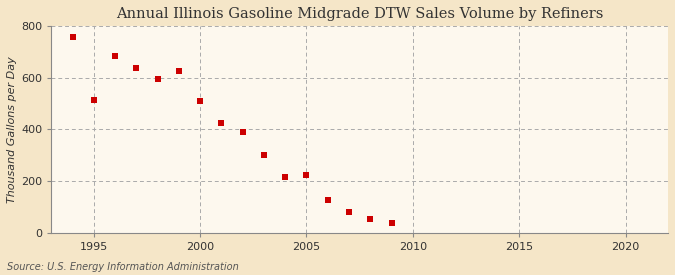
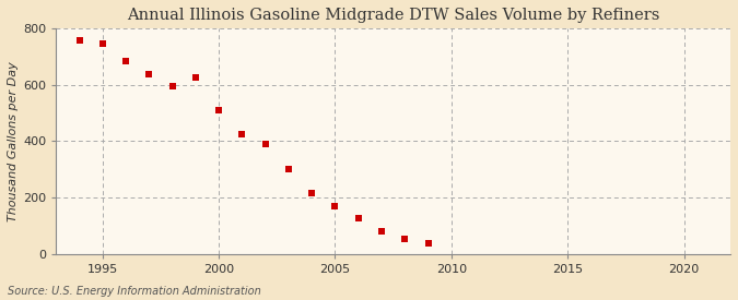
1995: 515 -> 745
2005: 225 -> 170
